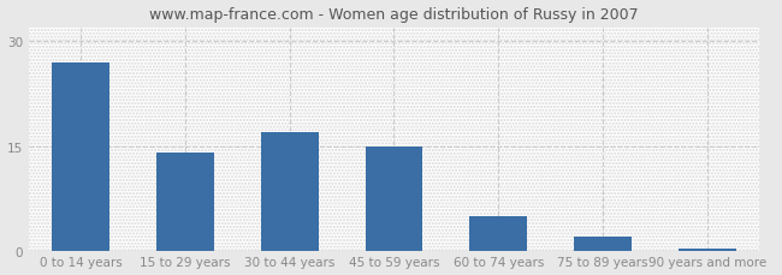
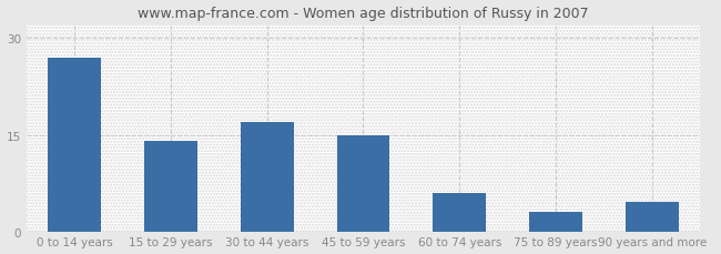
60 to 74 years: 5.0 -> 6.0
75 to 89 years: 2.0 -> 3.0
90 years and more: 0.3 -> 4.6
